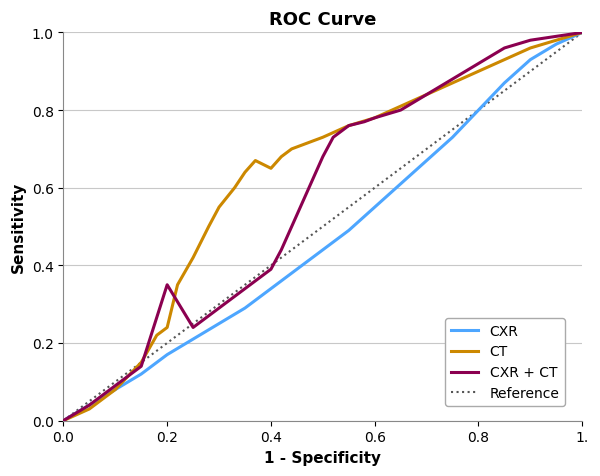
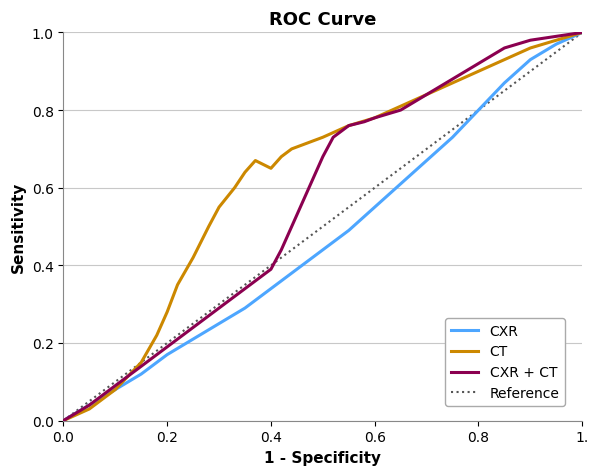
CT/0.2: 0.24 -> 0.28
CXR + CT/0.2: 0.35 -> 0.19
